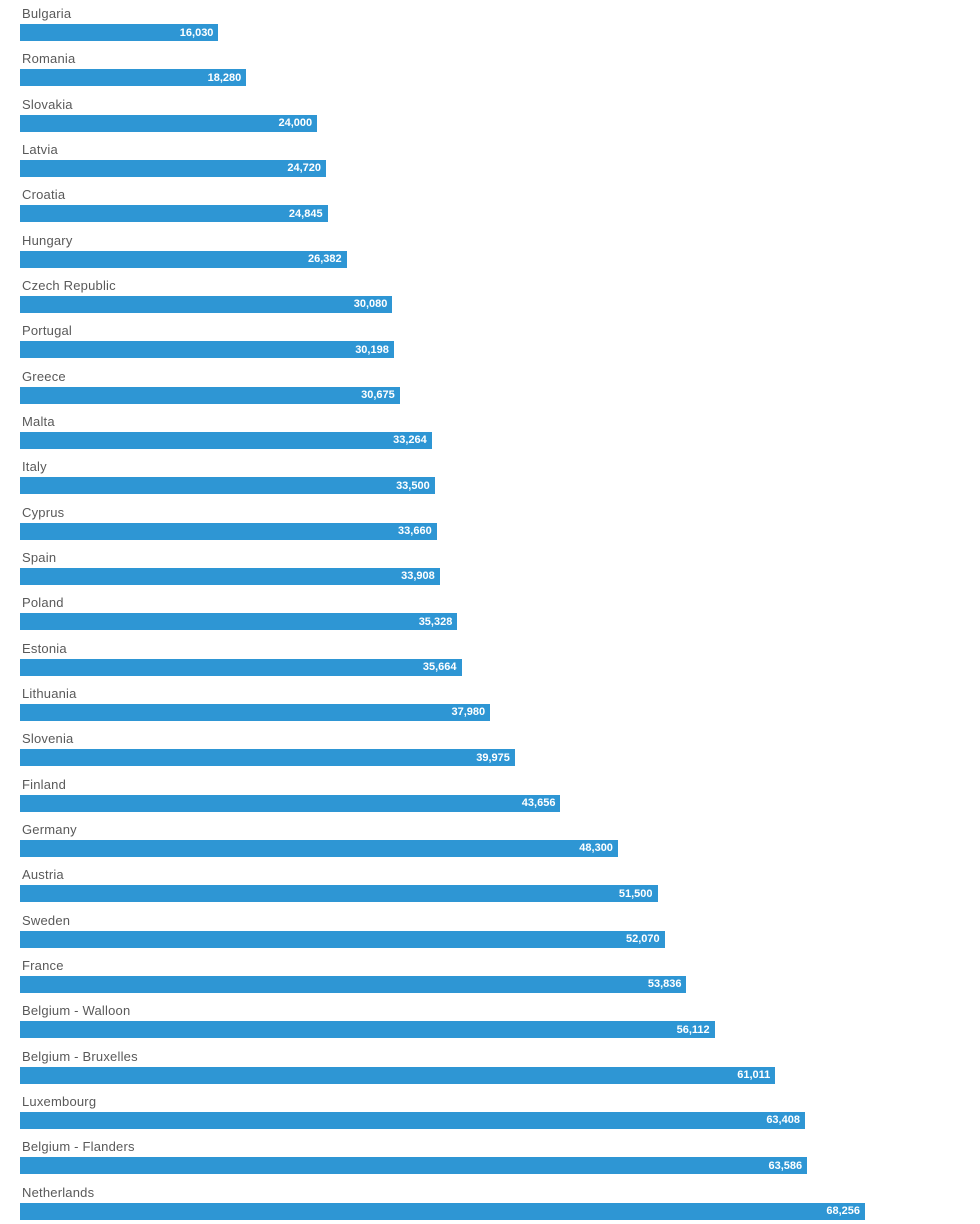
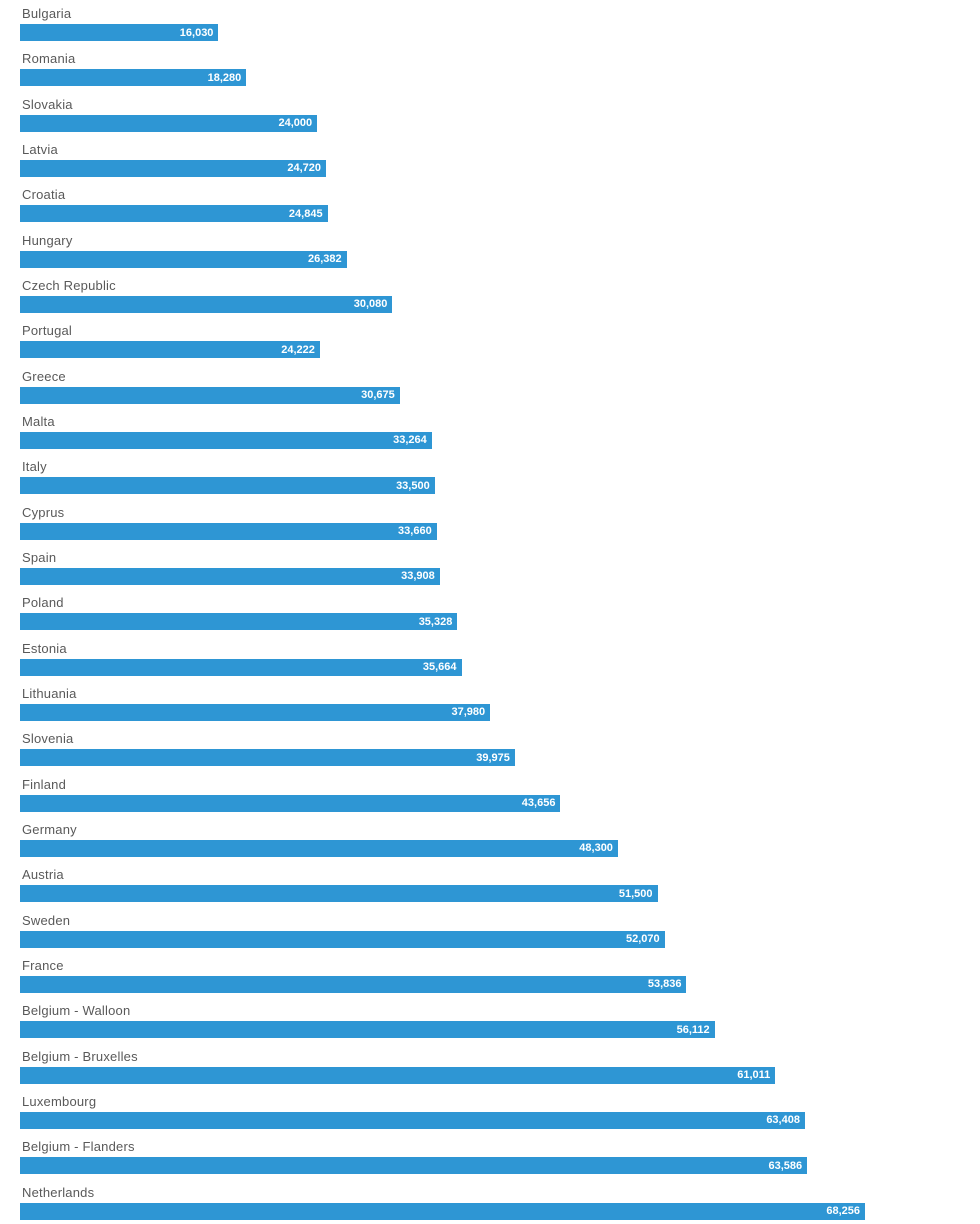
Portugal: 30,198 -> 24,222
